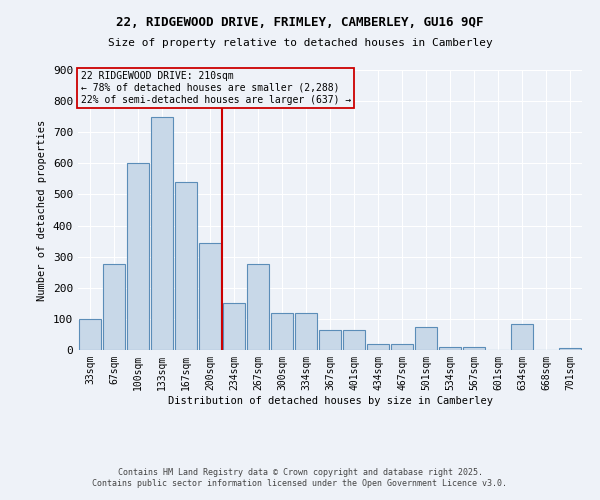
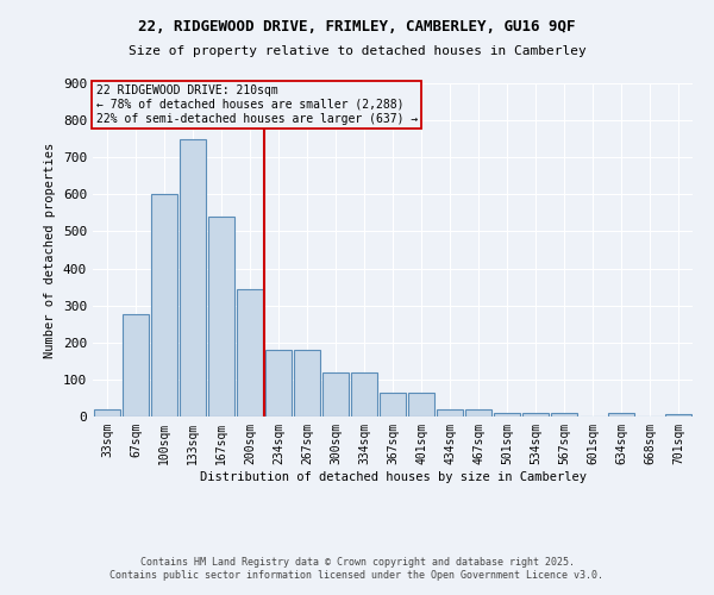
33sqm: 100 -> 20
234sqm: 150 -> 180
267sqm: 275 -> 180
501sqm: 75 -> 10
634sqm: 85 -> 10
